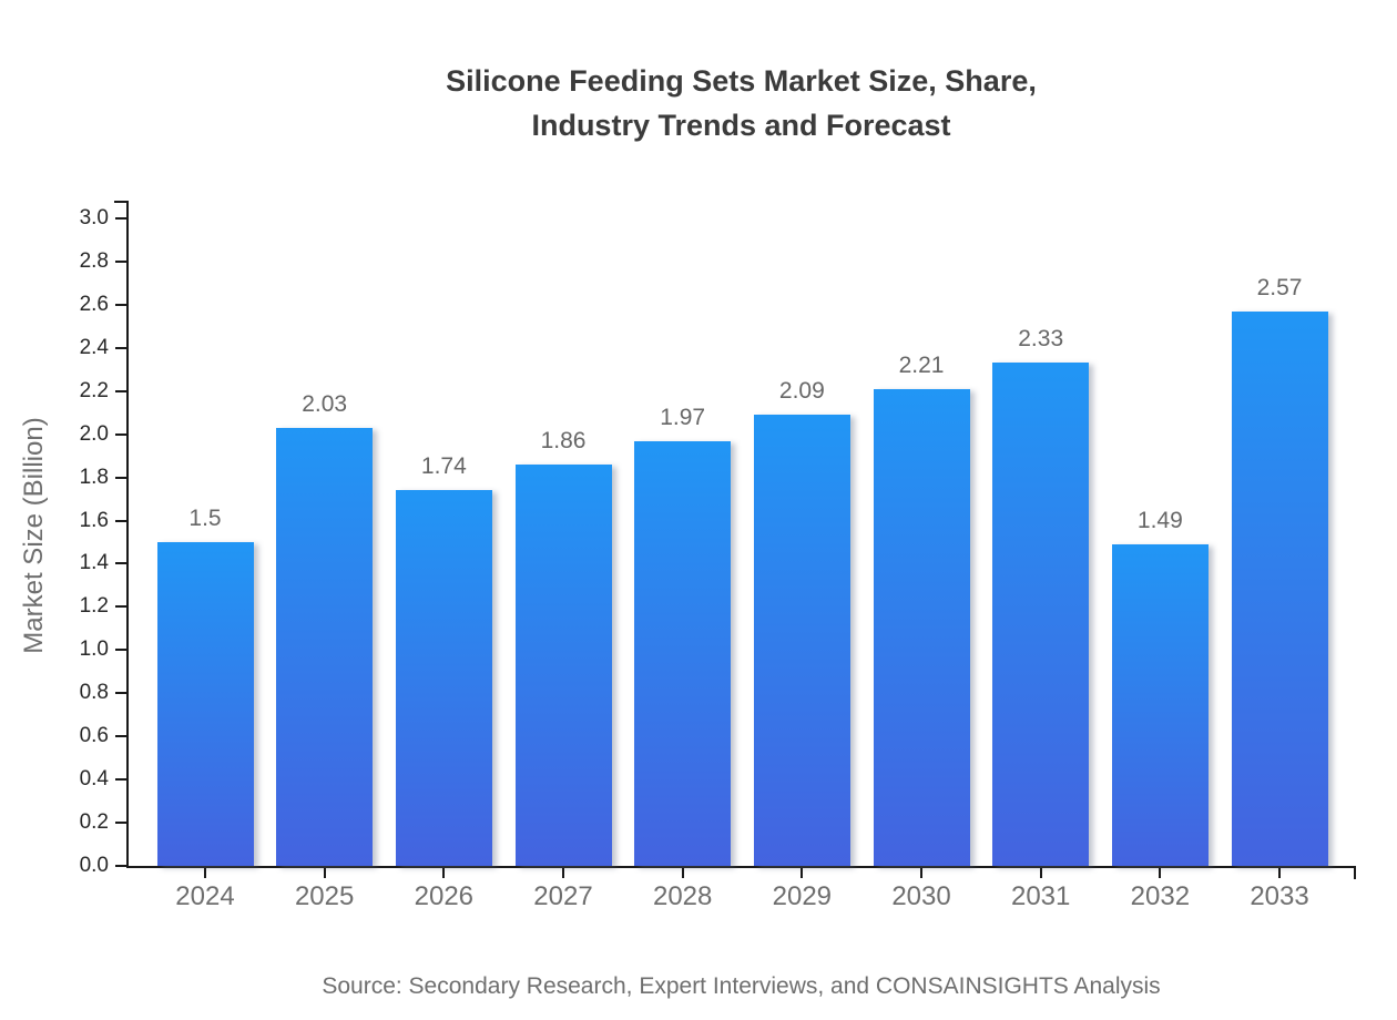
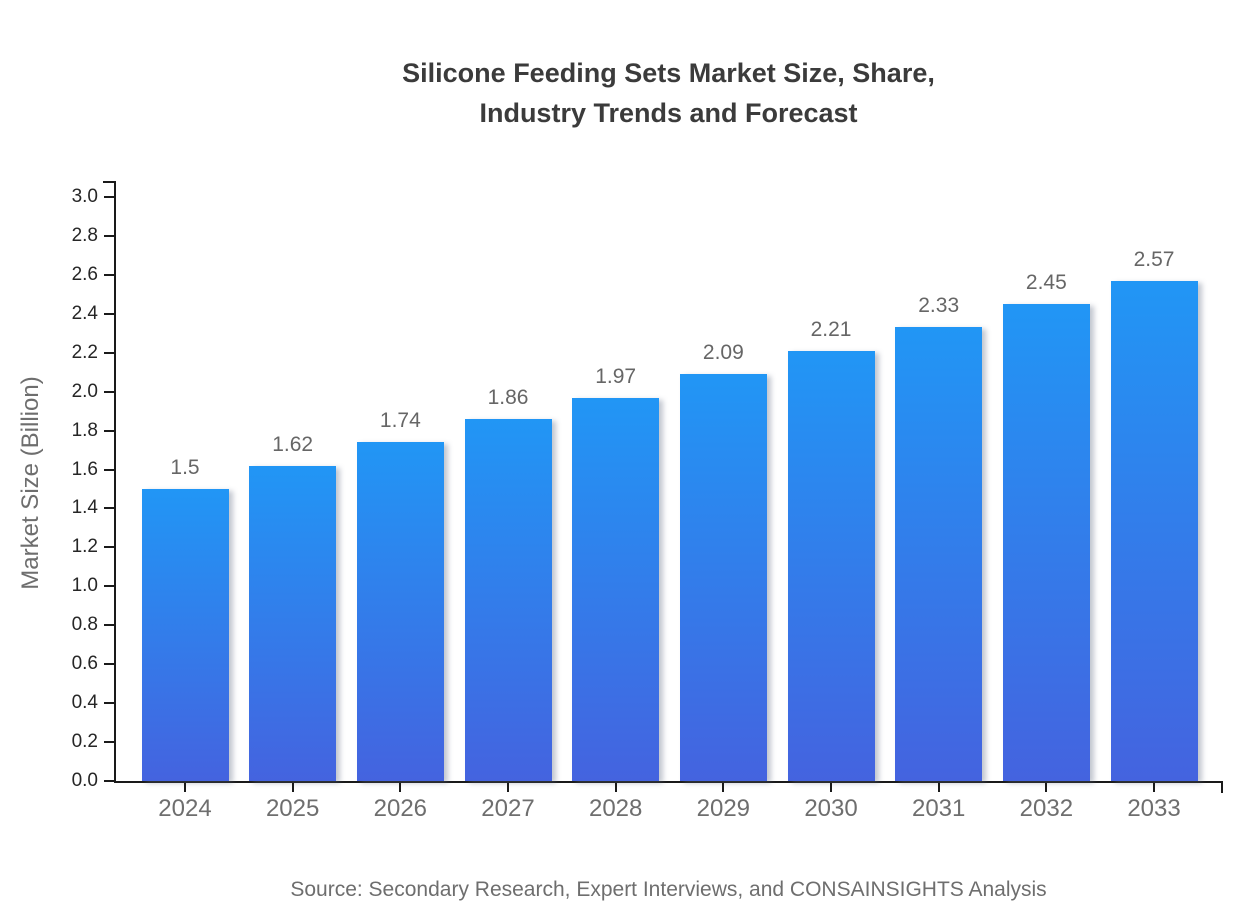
2025: 2.03 -> 1.62
2032: 1.49 -> 2.45
